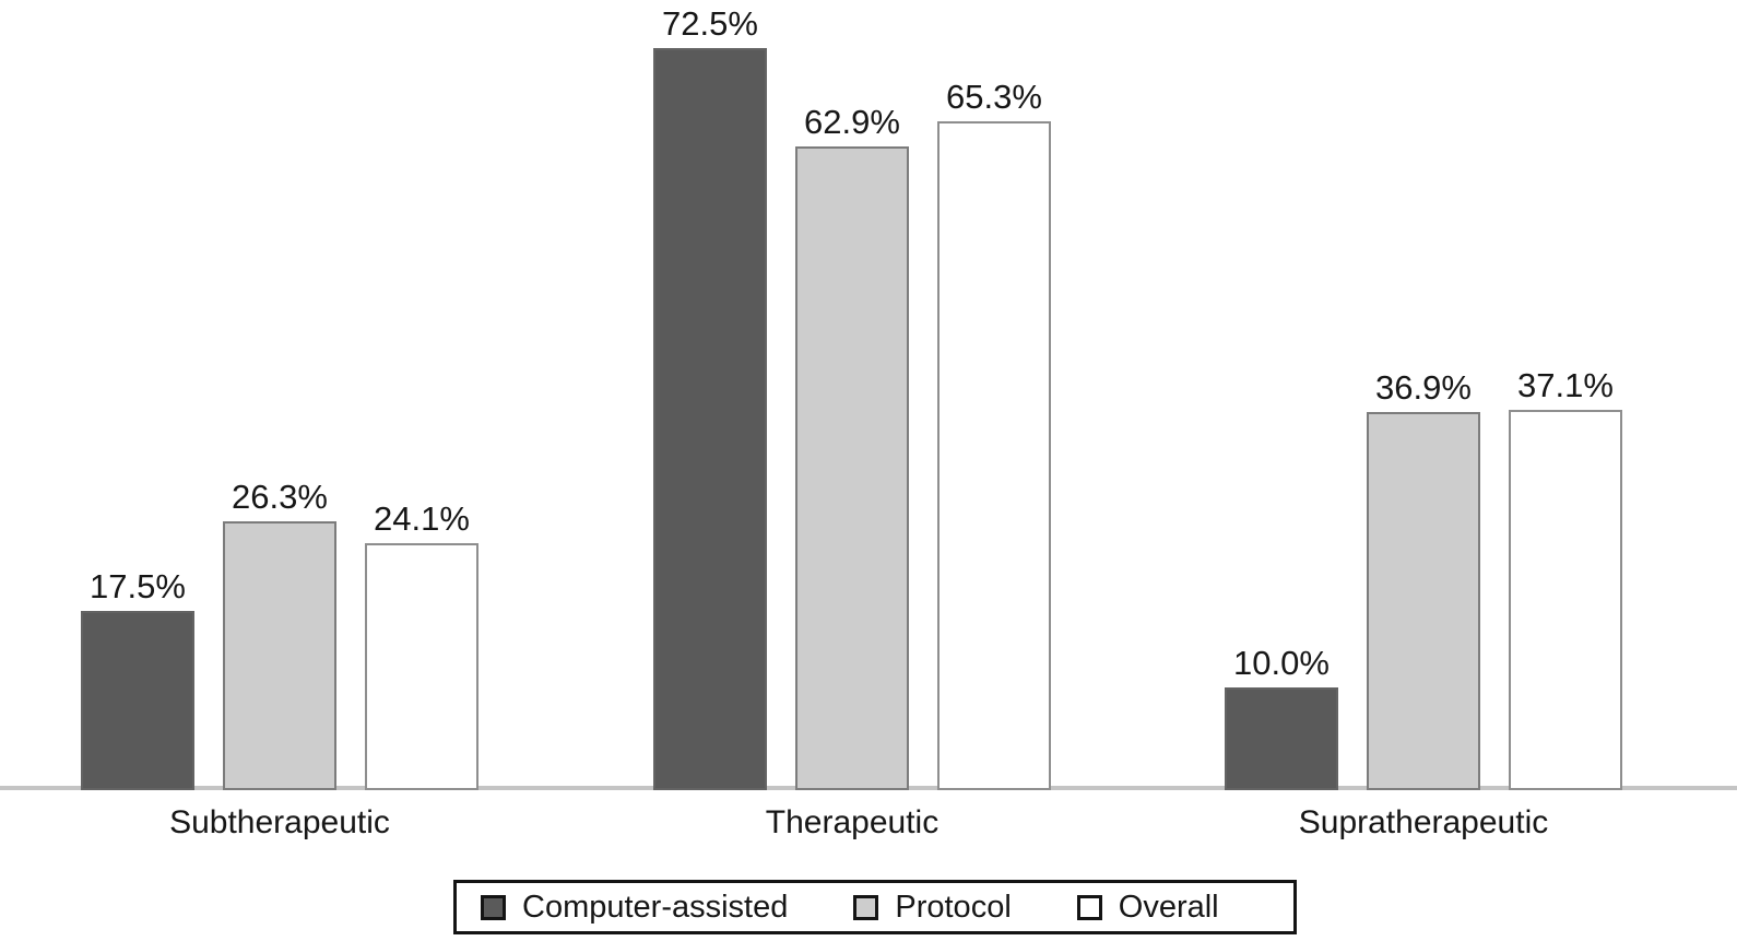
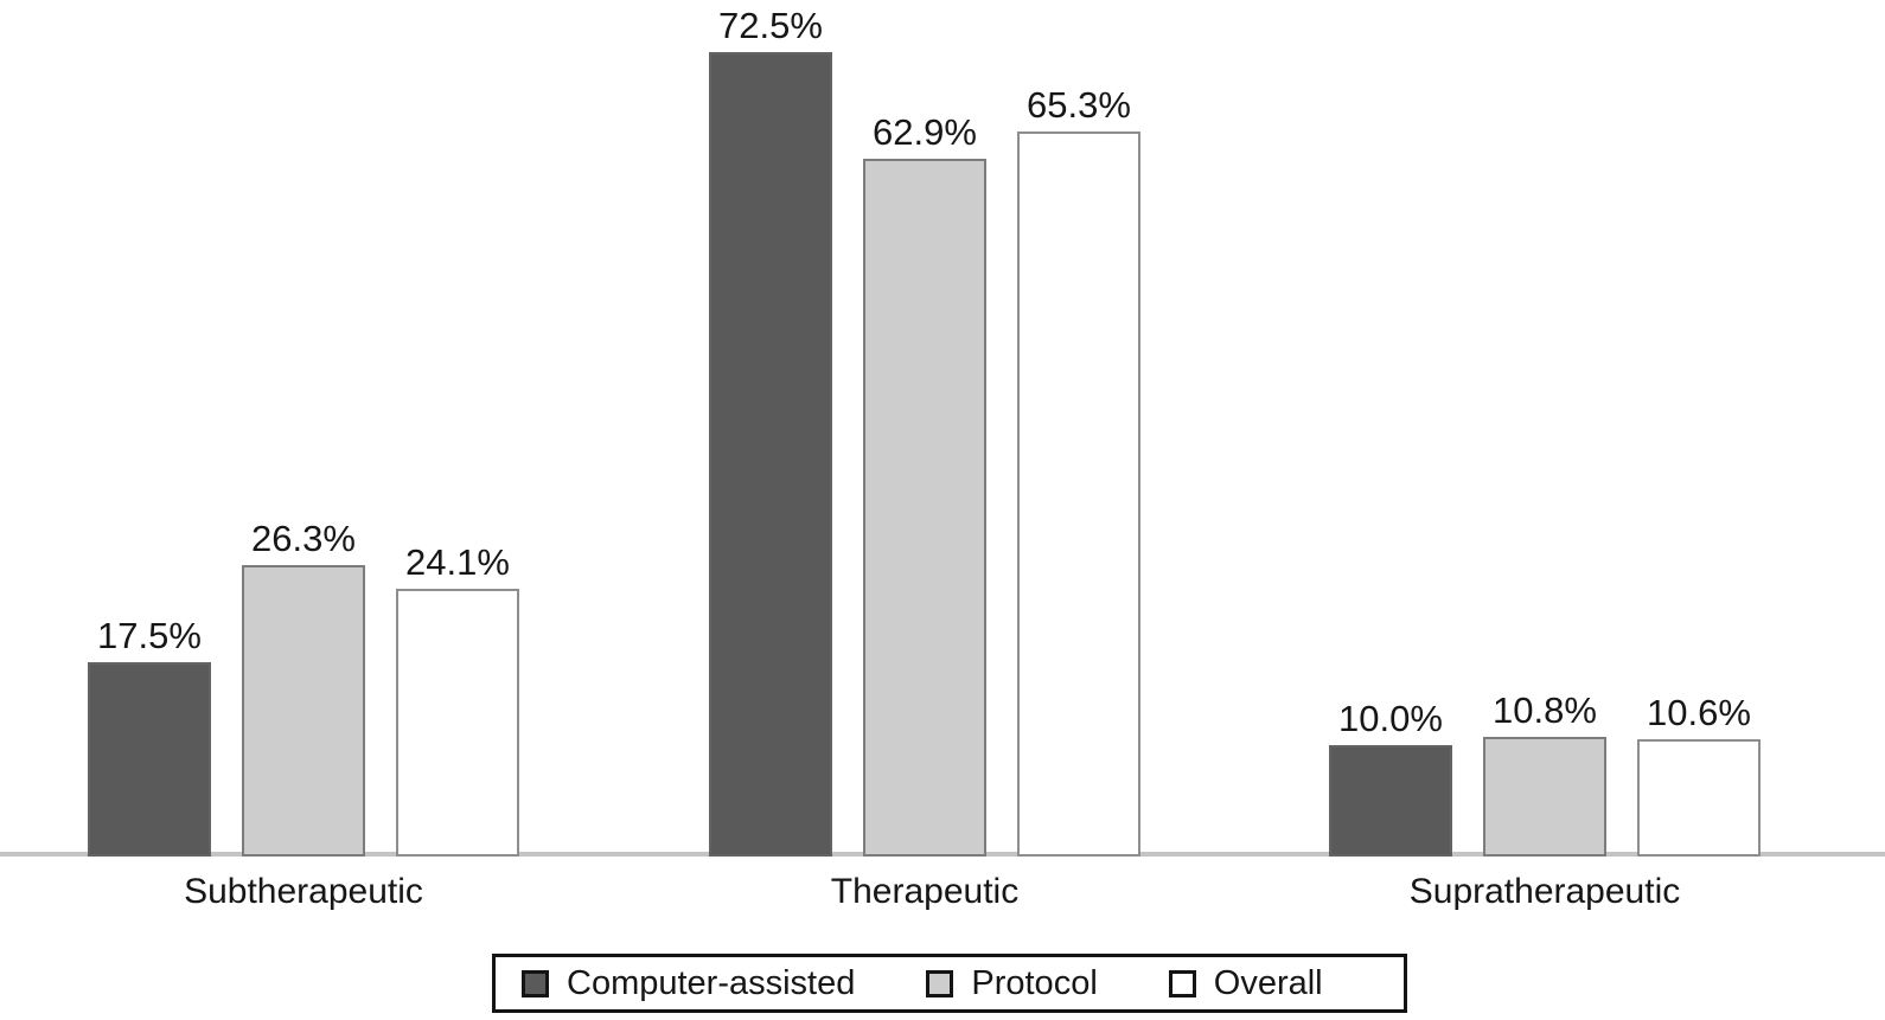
Protocol/Supratherapeutic: 36.9% -> 10.8%
Overall/Supratherapeutic: 37.1% -> 10.6%
